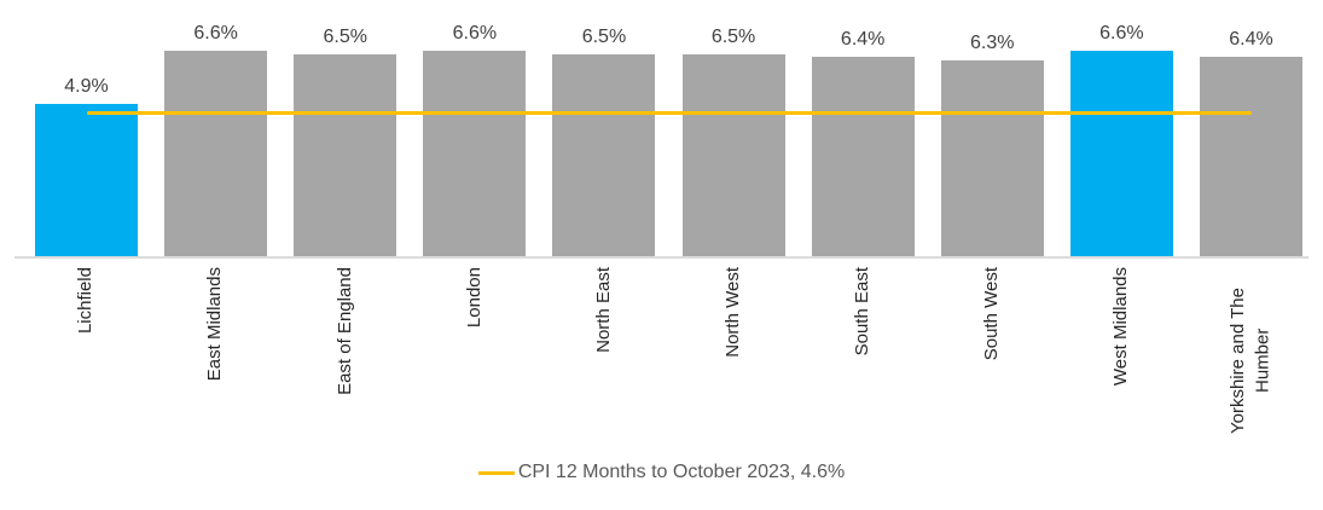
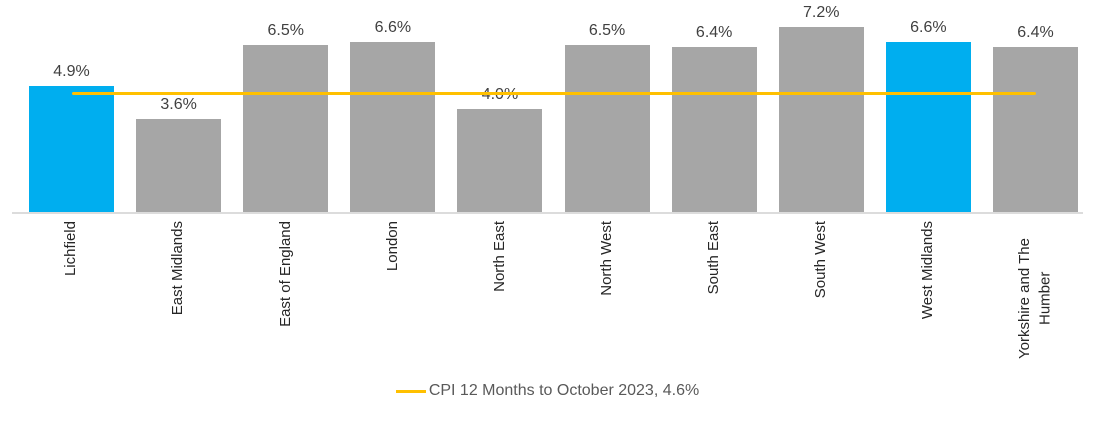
East Midlands: 6.6% -> 3.6%
North East: 6.5% -> 4.0%
South West: 6.3% -> 7.2%
